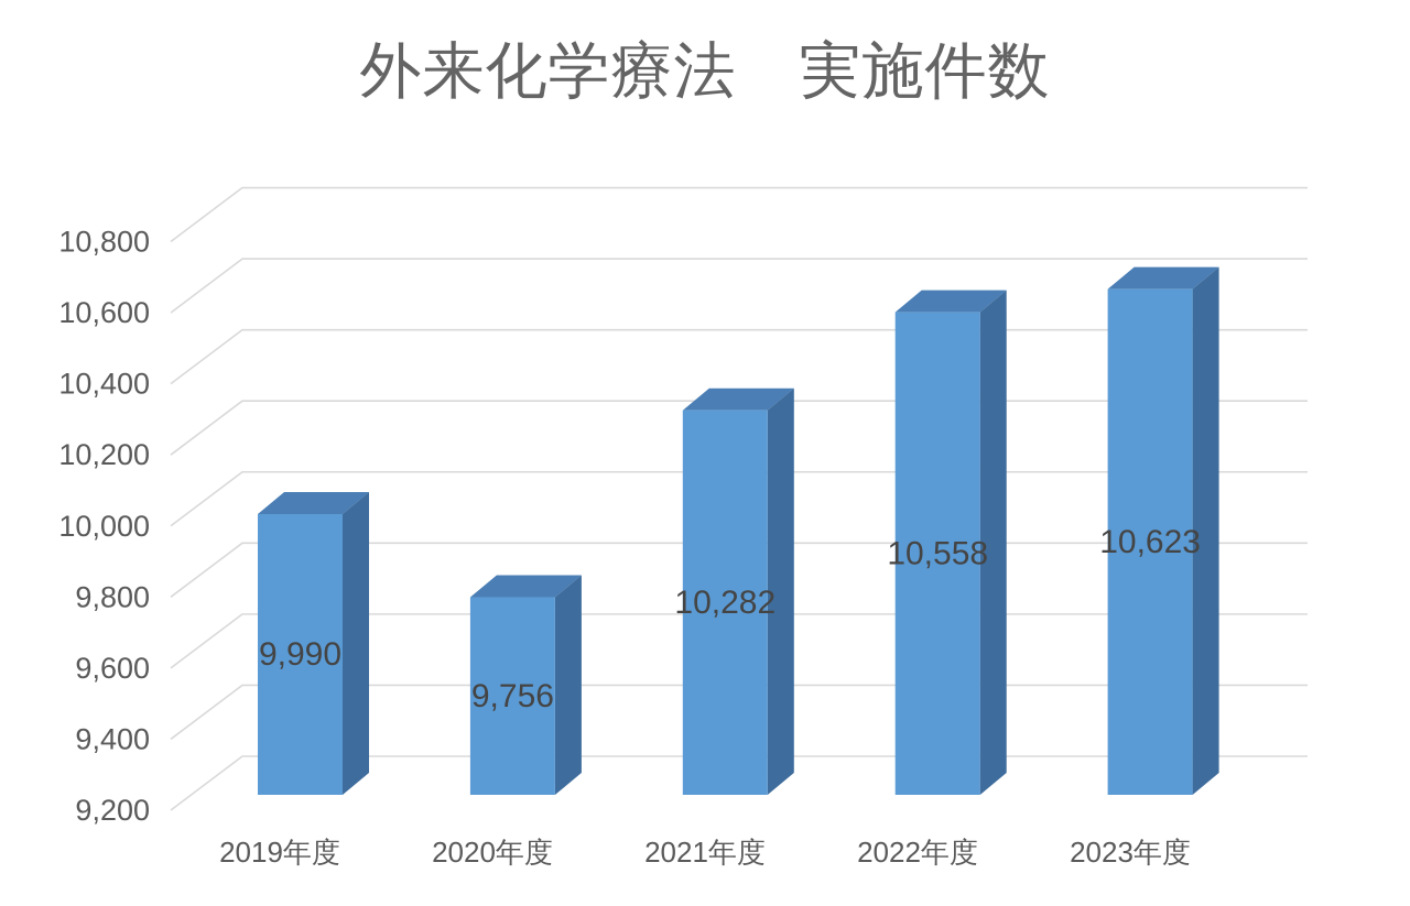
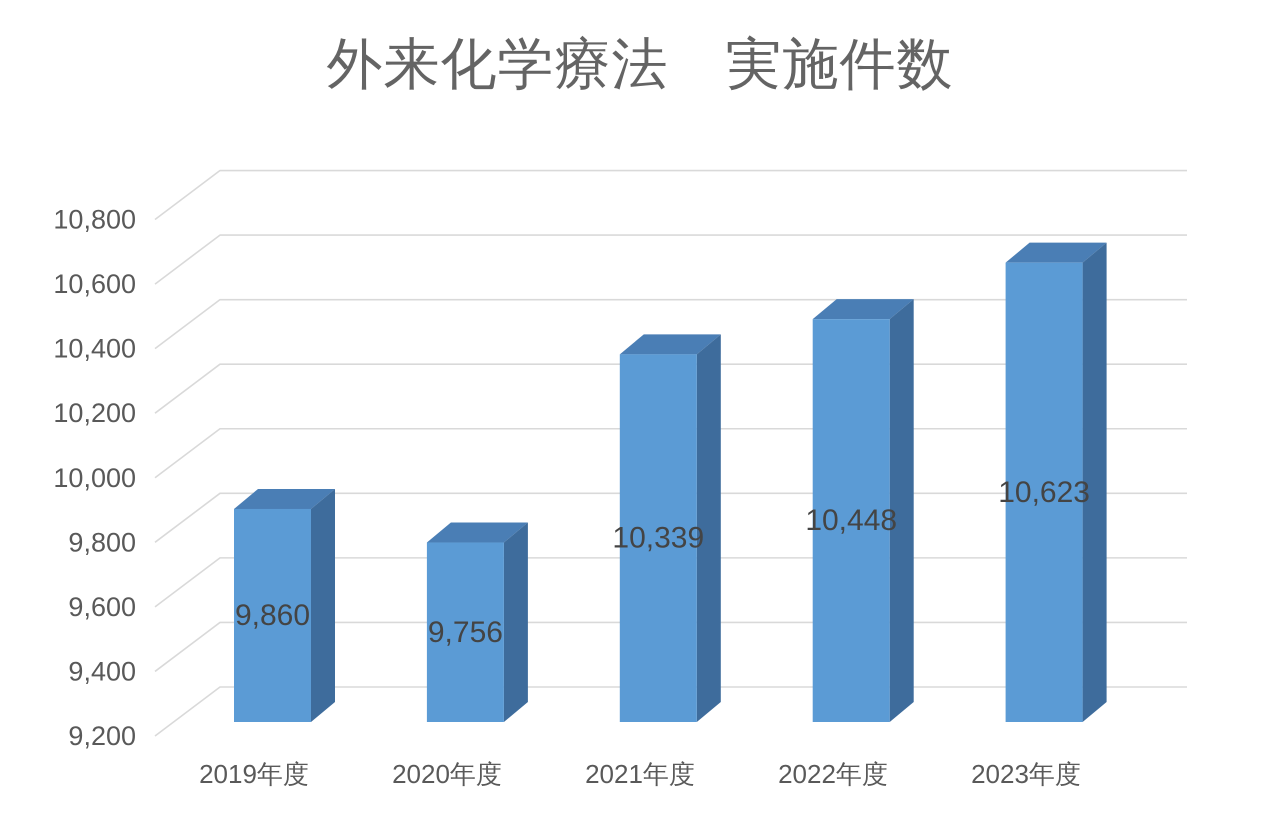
2019年度: 9,990 -> 9,860
2021年度: 10,282 -> 10,339
2022年度: 10,558 -> 10,448
